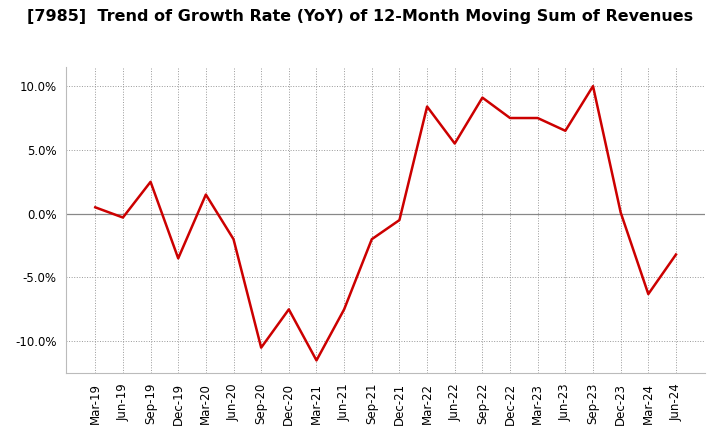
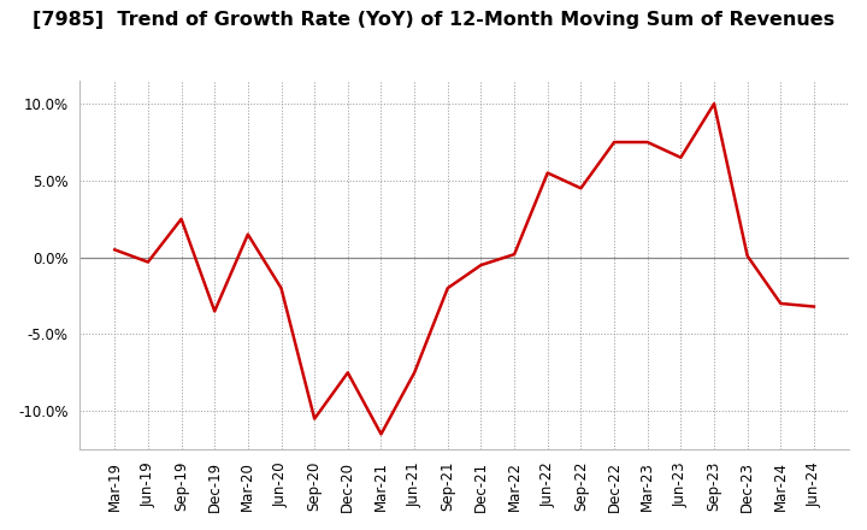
Mar-22: 8.4% -> 0.2%
Sep-22: 9.1% -> 4.5%
Mar-24: -6.3% -> -3.0%
